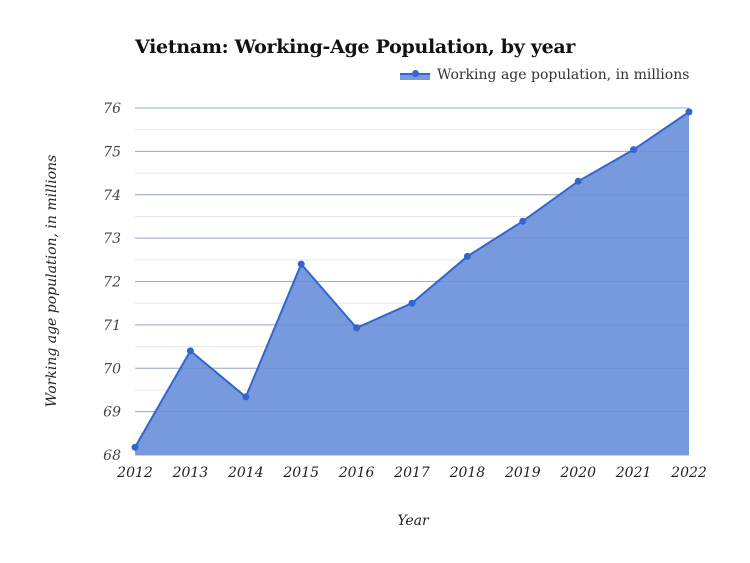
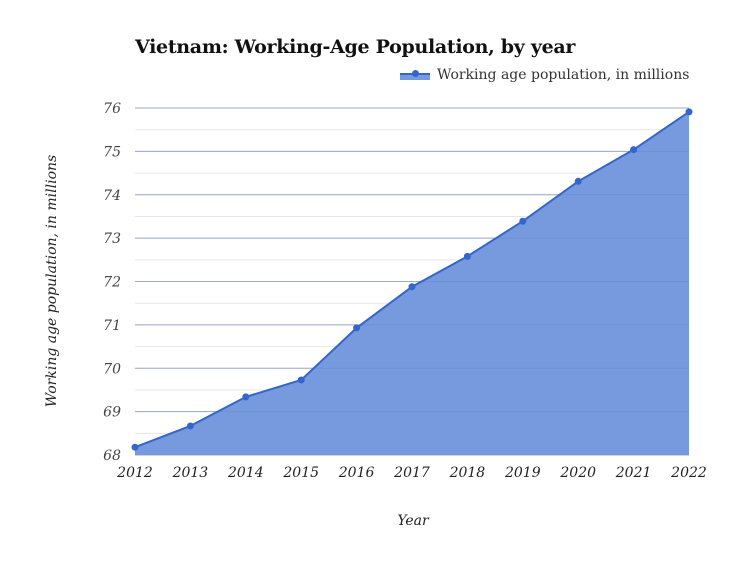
2013: 70.4 -> 68.7
2015: 72.4 -> 69.7
2017: 71.5 -> 71.9
